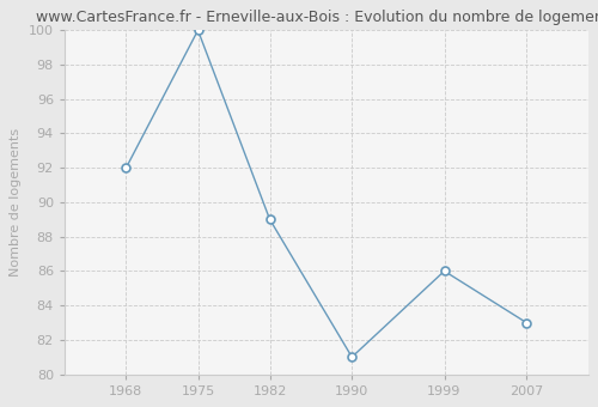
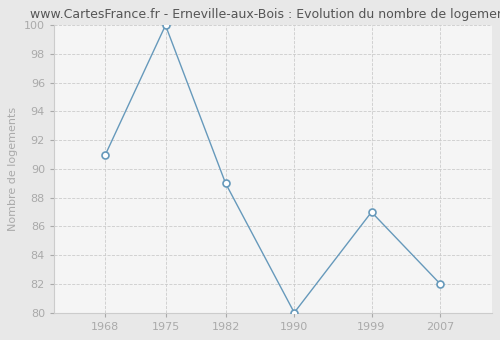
1968: 92 -> 91
1990: 81 -> 80
1999: 86 -> 87
2007: 83 -> 82
